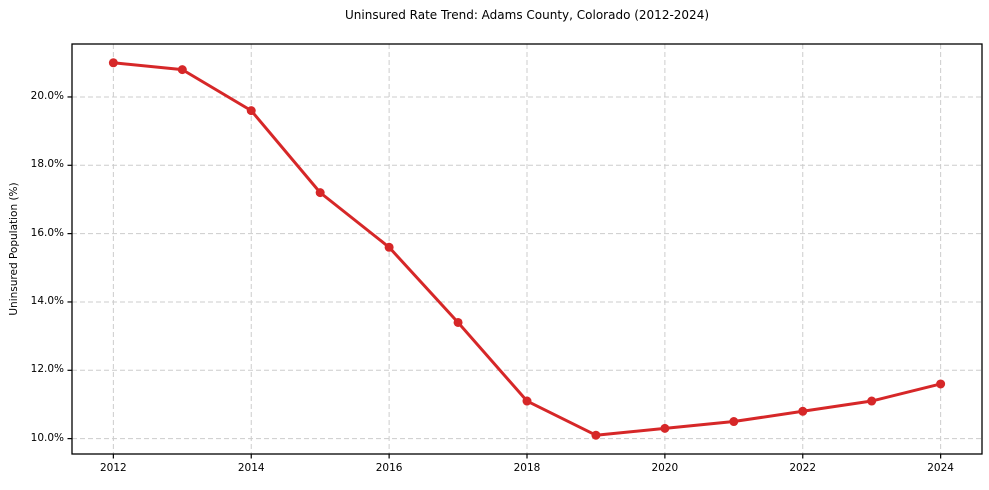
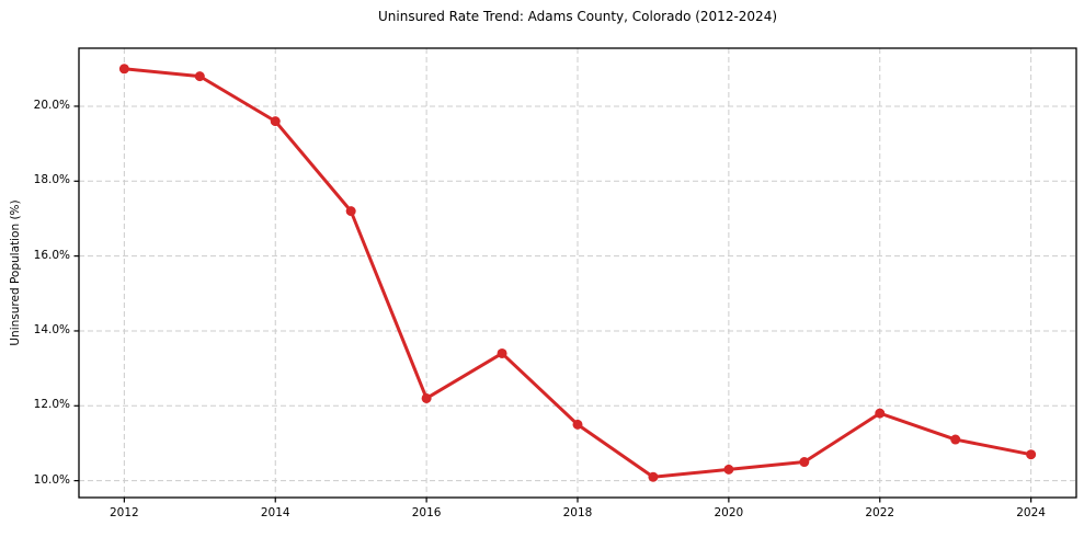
2016: 15.6% -> 12.2%
2018: 11.1% -> 11.5%
2022: 10.8% -> 11.8%
2024: 11.6% -> 10.7%
